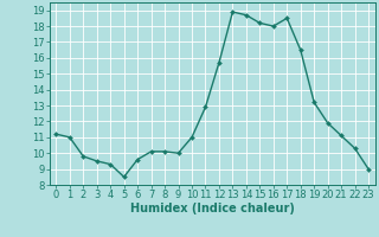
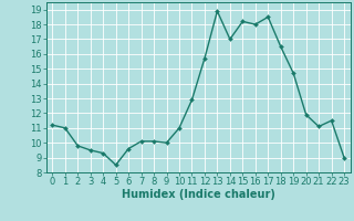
14: 18.7 -> 17.0
19: 13.2 -> 14.7
22: 10.3 -> 11.5
